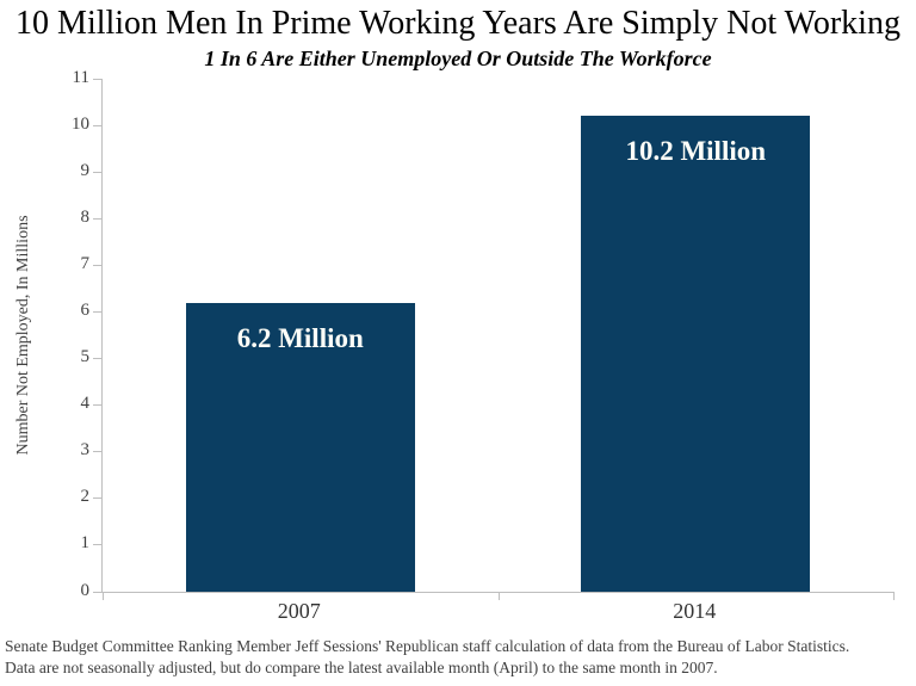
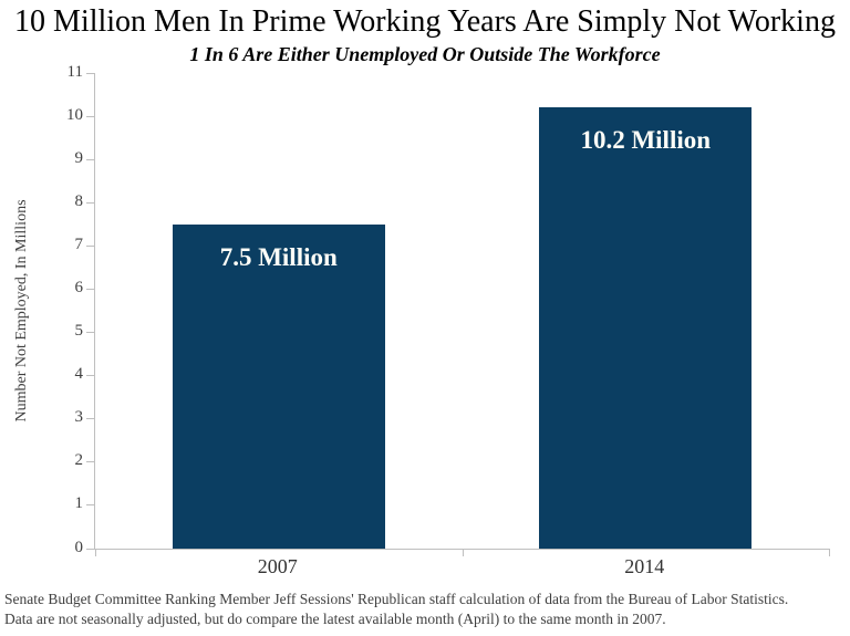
2007: 6.2 -> 7.5
